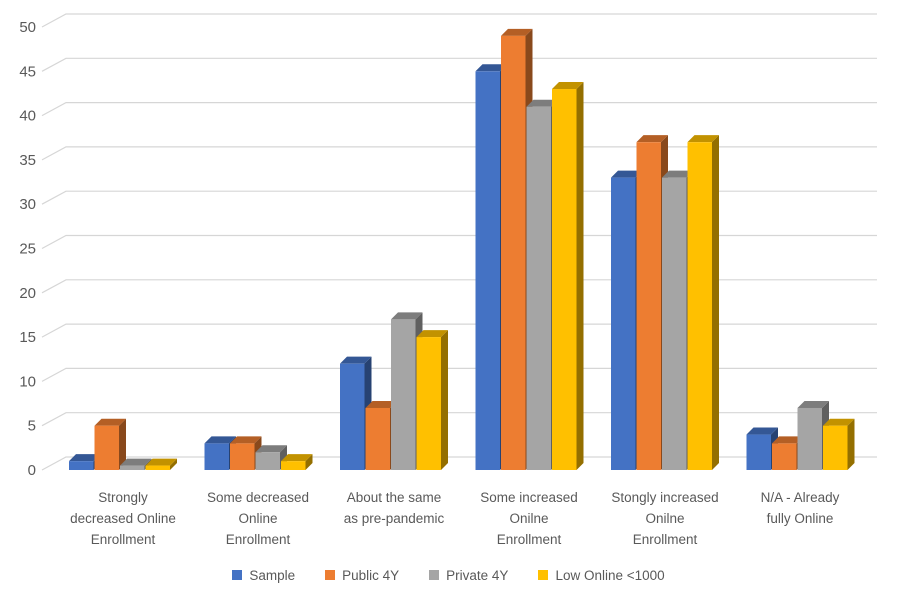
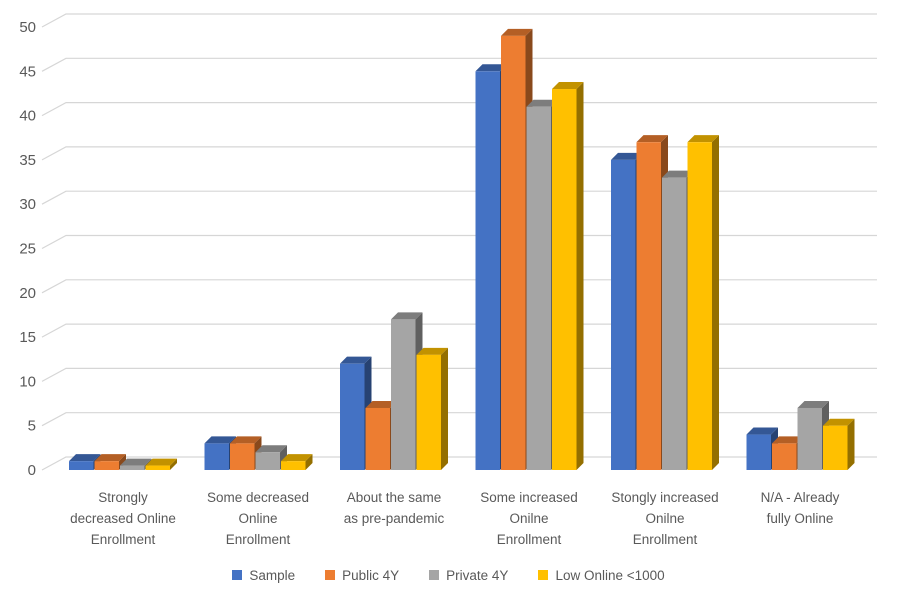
Public 4Y/Strongly decreased Online Enrollment: 5 -> 1
Low Online <1000/About the same as pre-pandemic: 15 -> 13
Sample/Stongly increased Onilne Enrollment: 33 -> 35
